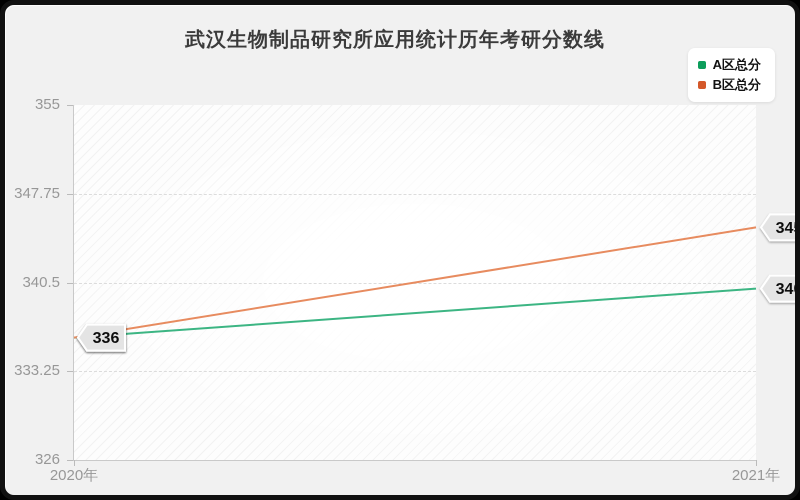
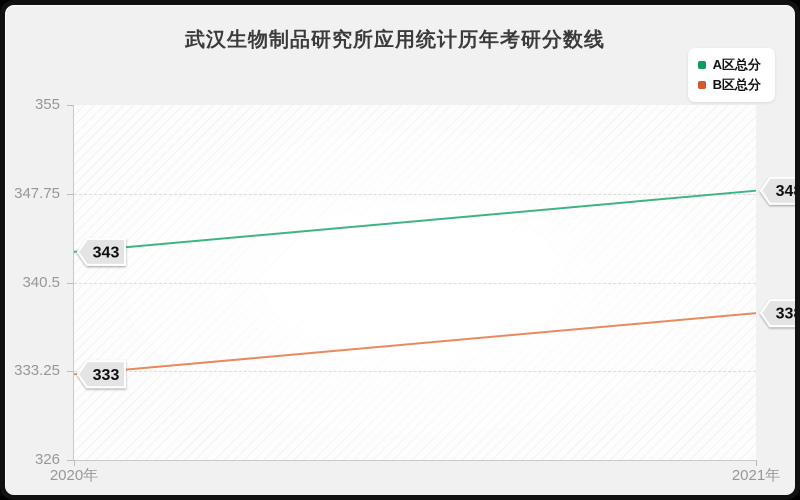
A区总分/2020年: 336 -> 343
B区总分/2020年: 336 -> 333
A区总分/2021年: 340 -> 348
B区总分/2021年: 345 -> 338
